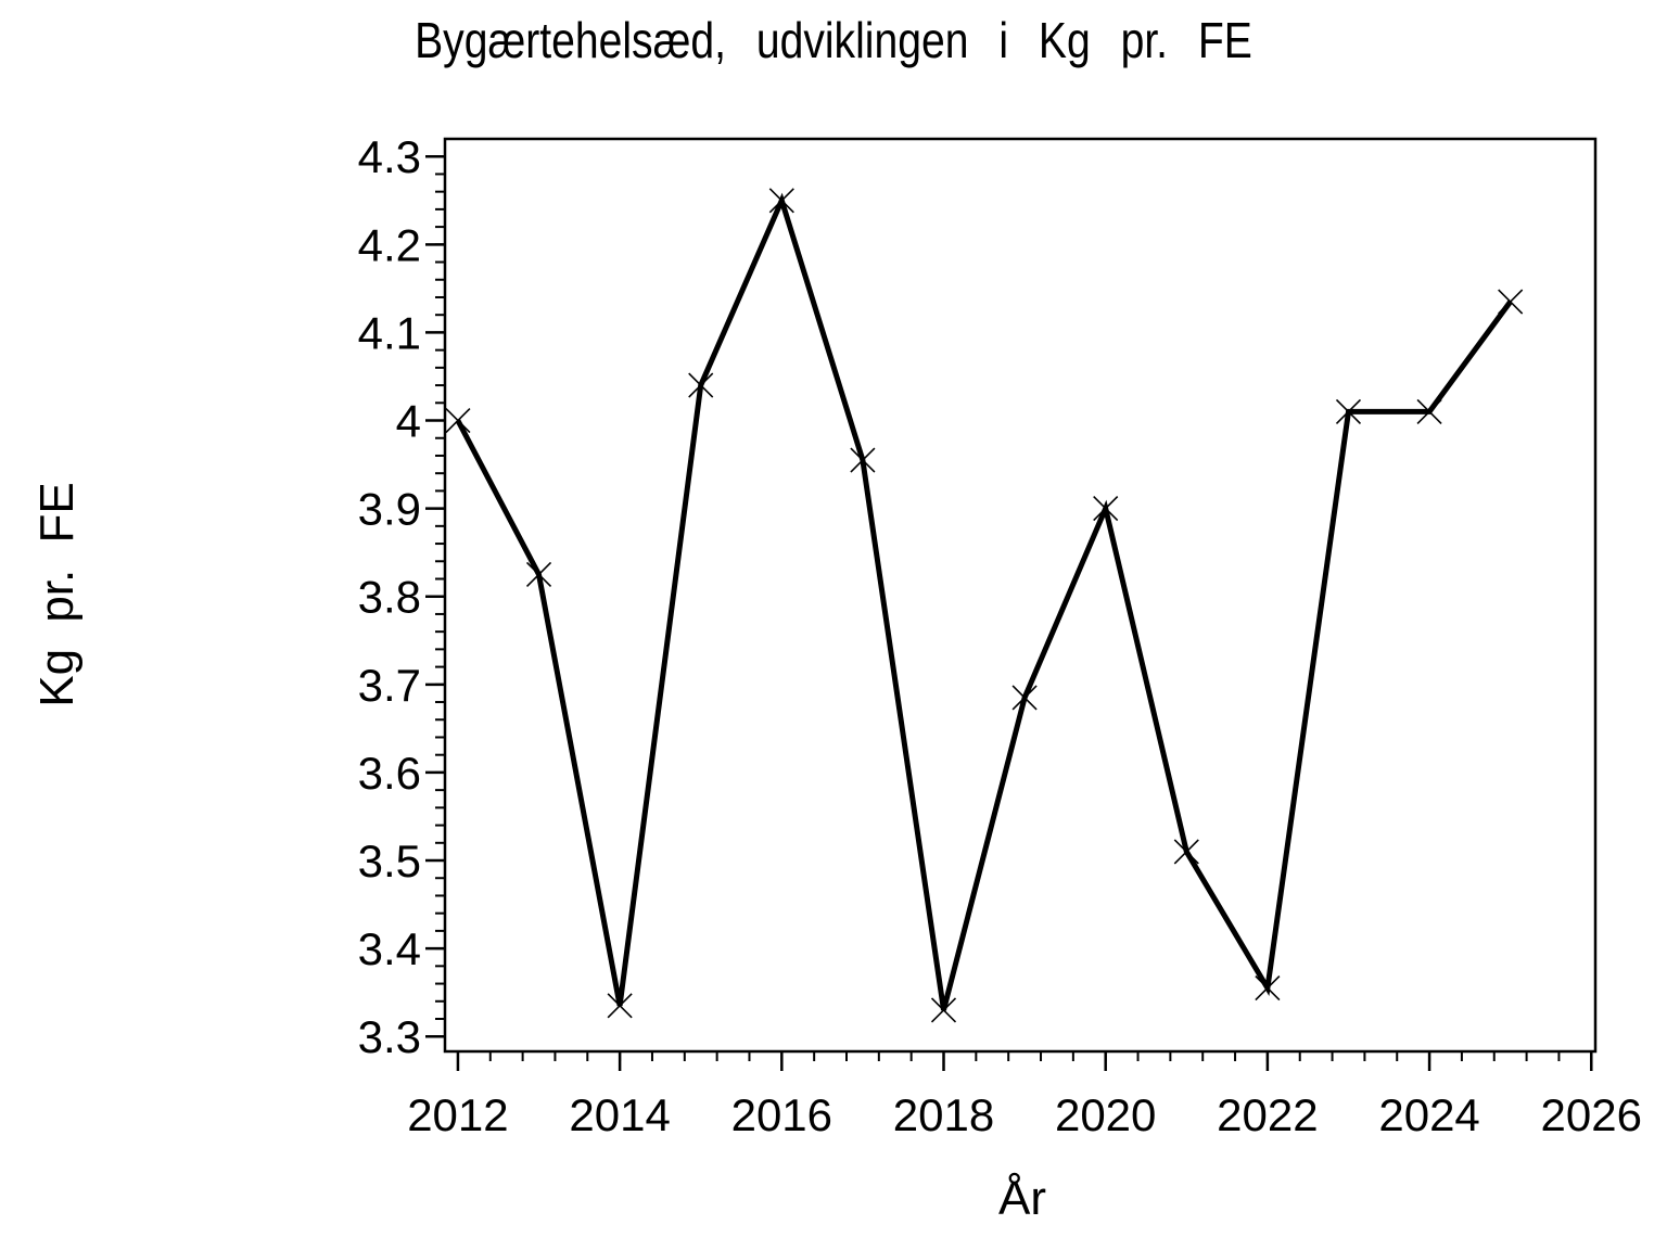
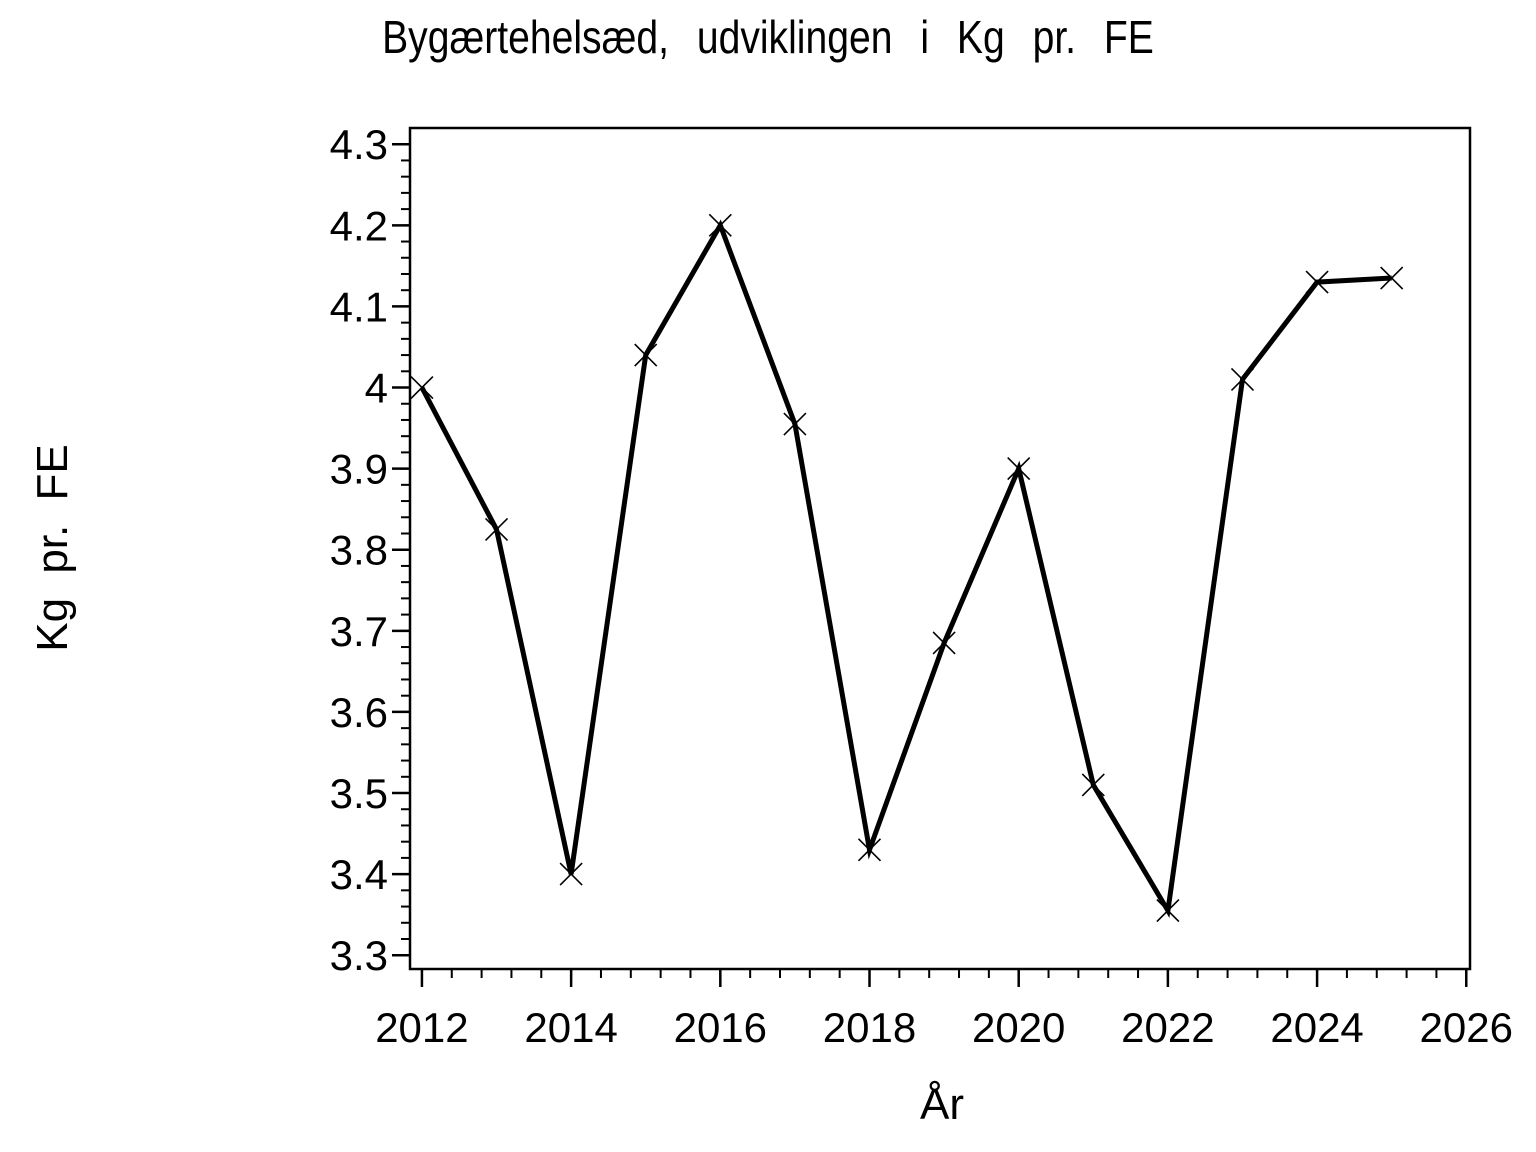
2014: 3.33 -> 3.40
2016: 4.25 -> 4.20
2018: 3.33 -> 3.43
2024: 4.01 -> 4.13
